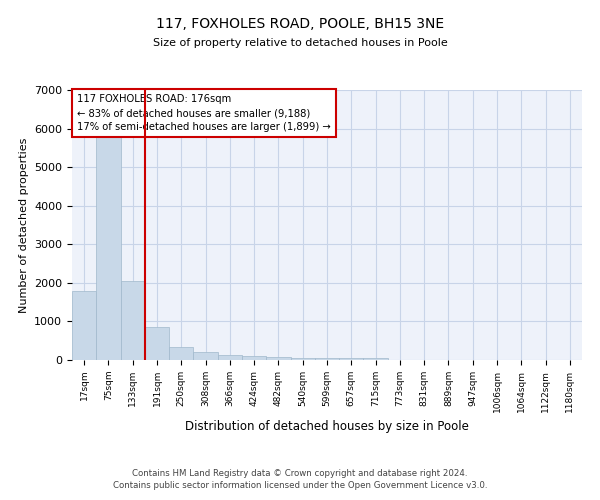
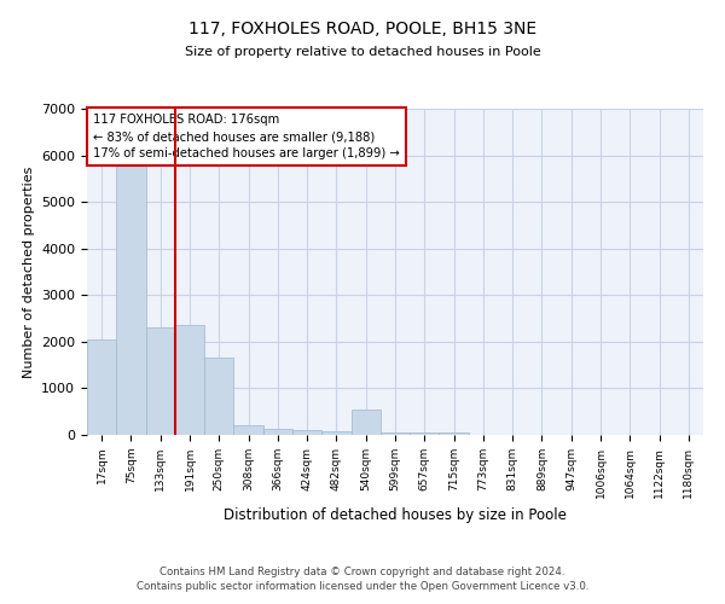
17sqm: 1800 -> 2050
133sqm: 2050 -> 2300
191sqm: 850 -> 2350
250sqm: 340 -> 1650
540sqm: 60 -> 550
